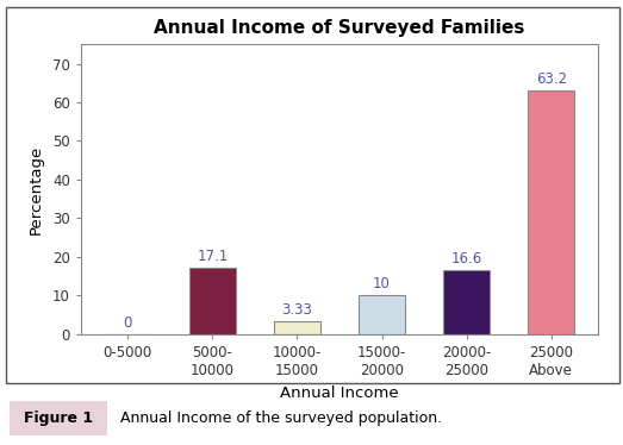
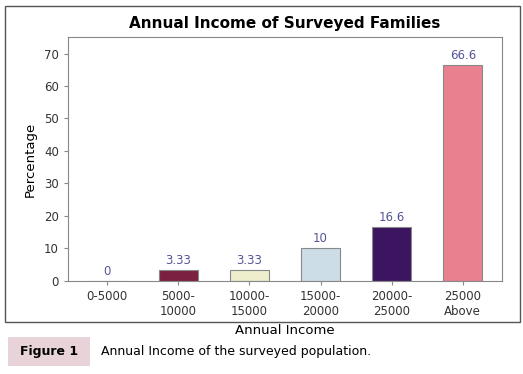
5000- 10000: 17.1 -> 3.33
25000 Above: 63.2 -> 66.6
